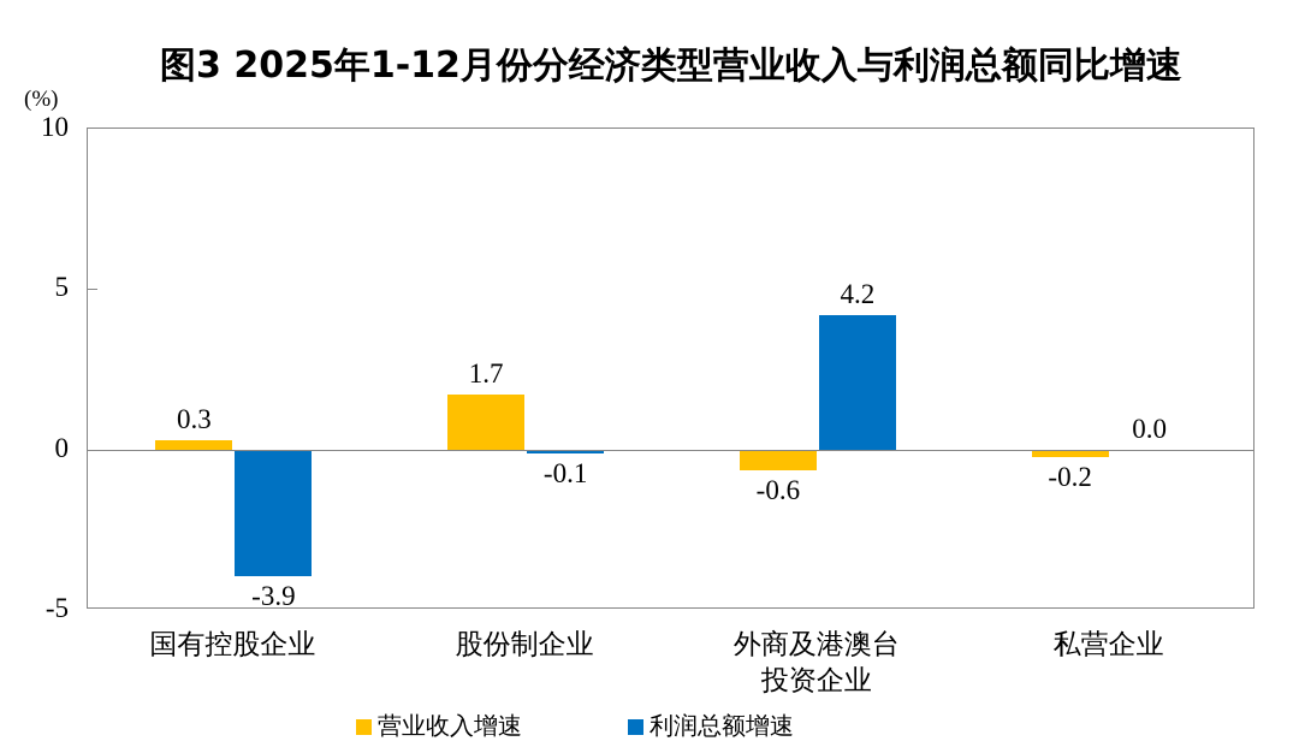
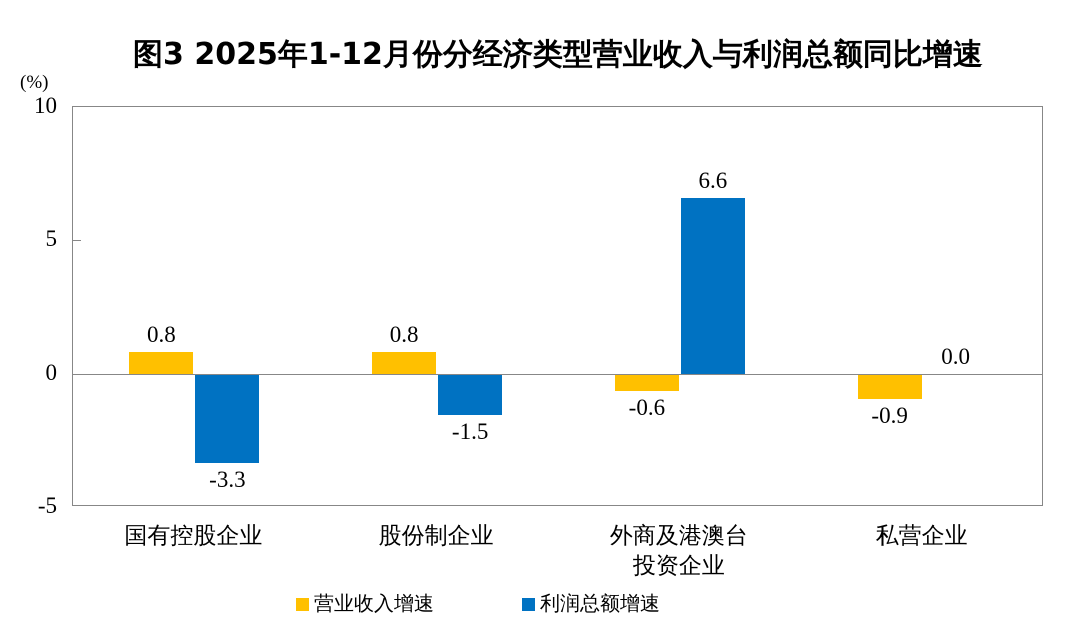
营业收入增速/国有控股企业: 0.3 -> 0.8
利润总额增速/国有控股企业: -3.9 -> -3.3
营业收入增速/股份制企业: 1.7 -> 0.8
利润总额增速/股份制企业: -0.1 -> -1.5
利润总额增速/外商及港澳台 投资企业: 4.2 -> 6.6
营业收入增速/私营企业: -0.2 -> -0.9
